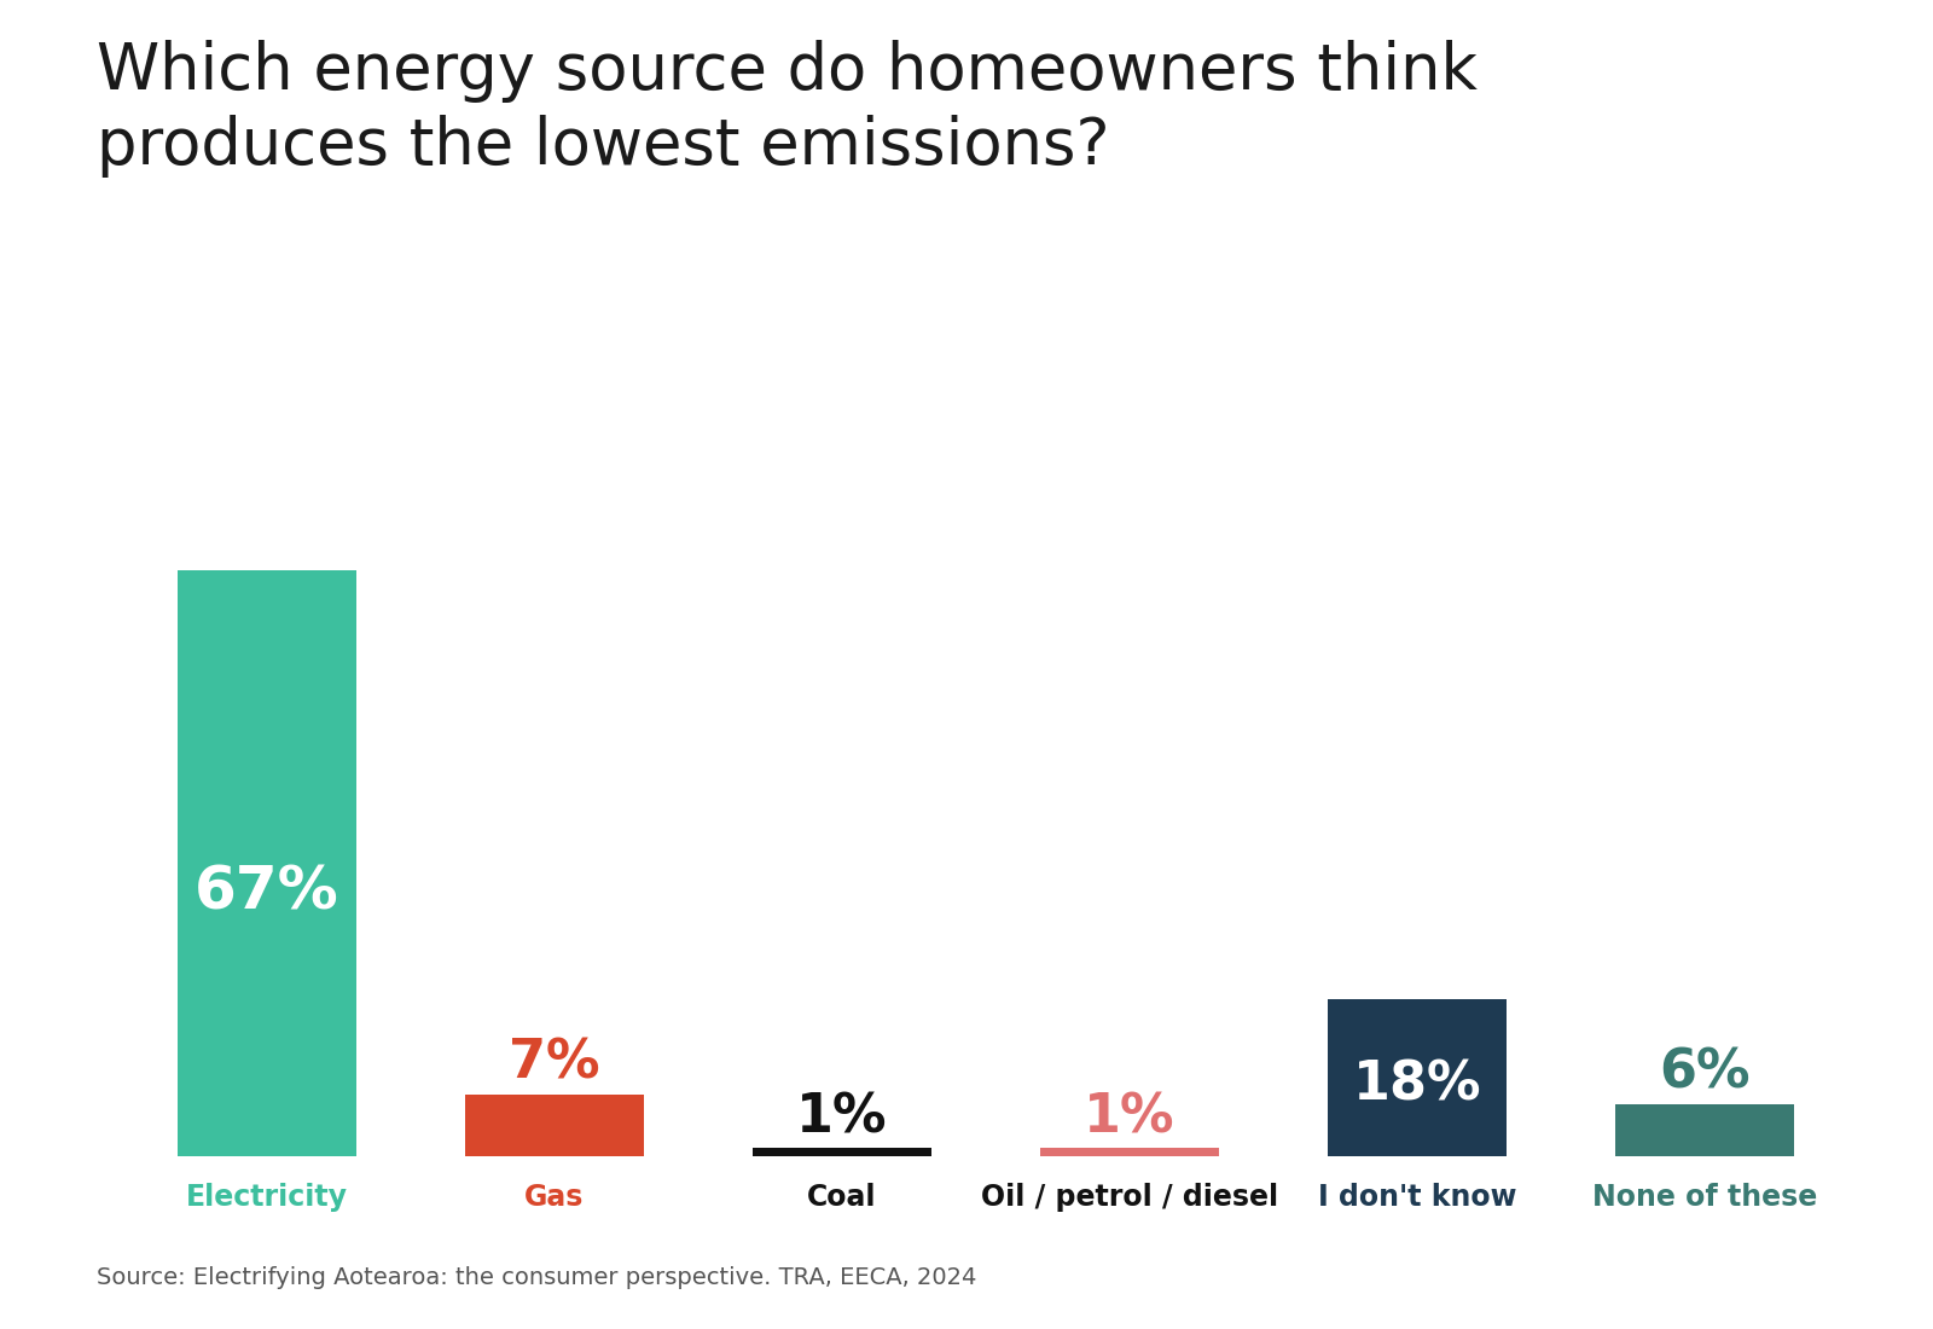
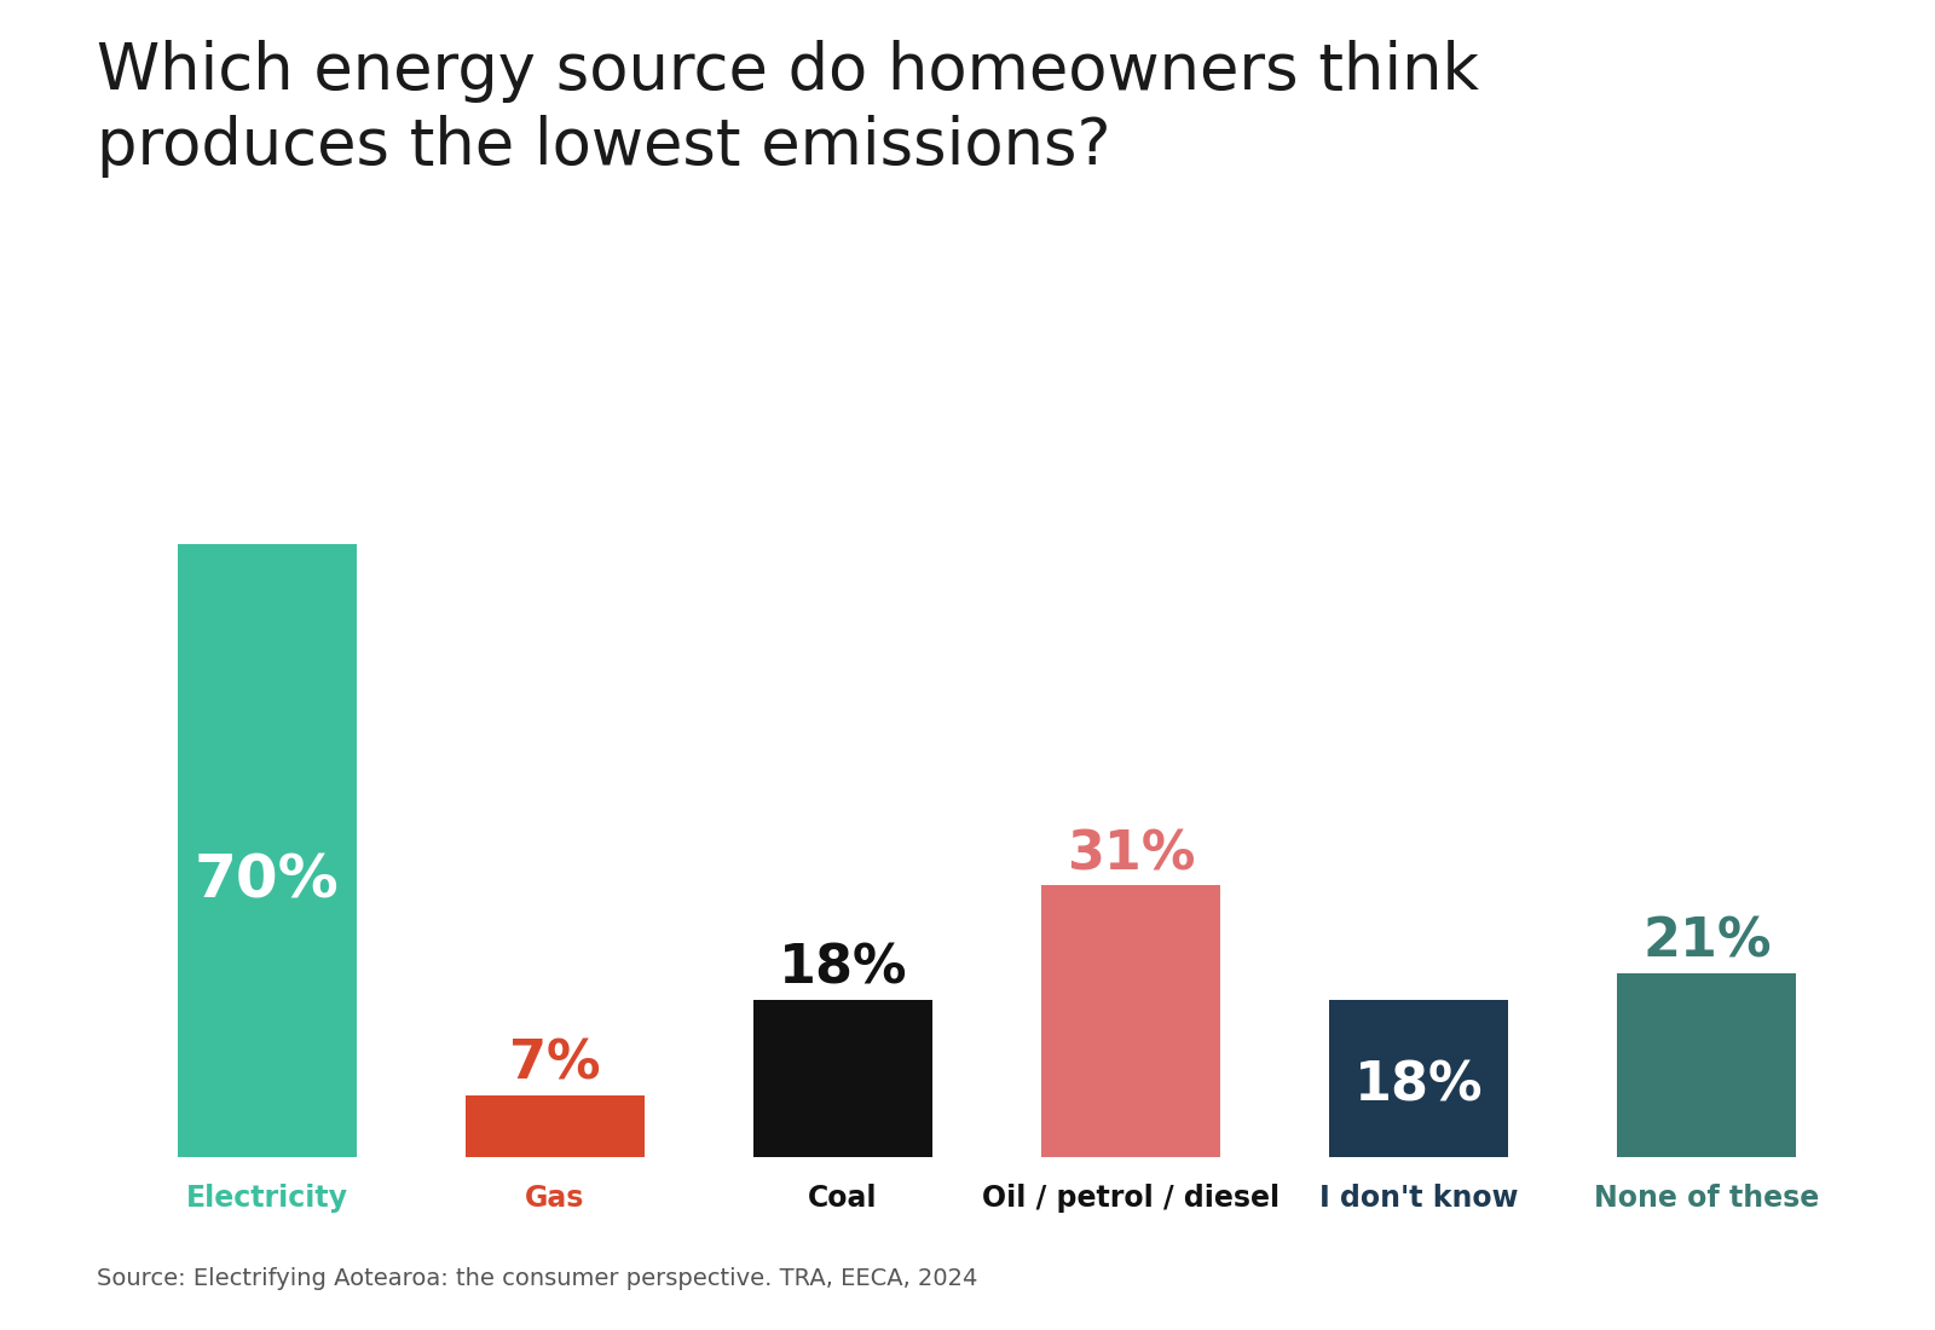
Electricity: 67% -> 70%
Coal: 1% -> 18%
Oil / petrol / diesel: 1% -> 31%
None of these: 6% -> 21%
